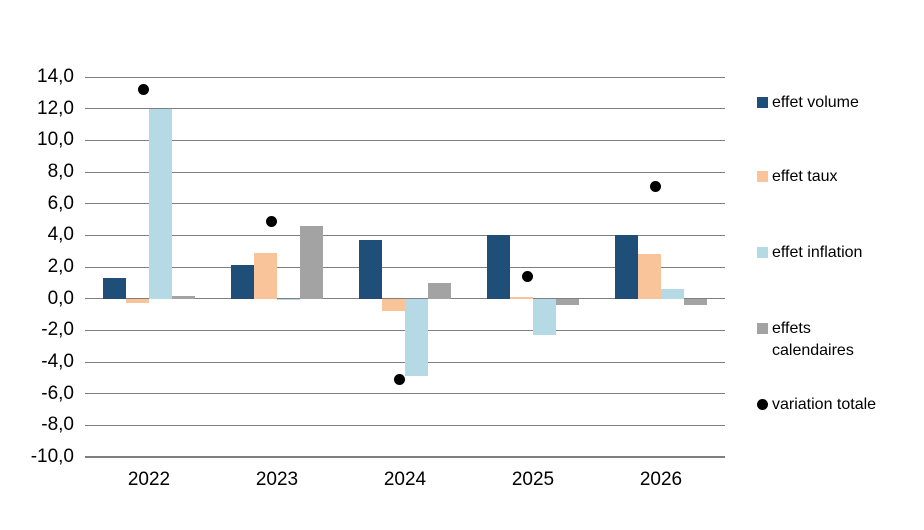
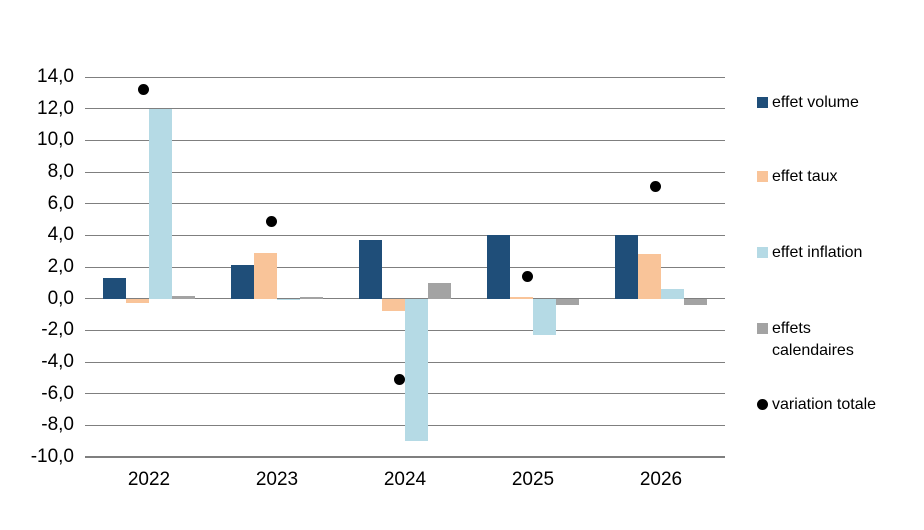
effets calendaires/2023: 4,6 -> 0,1
effet inflation/2024: -4,9 -> -9,0
